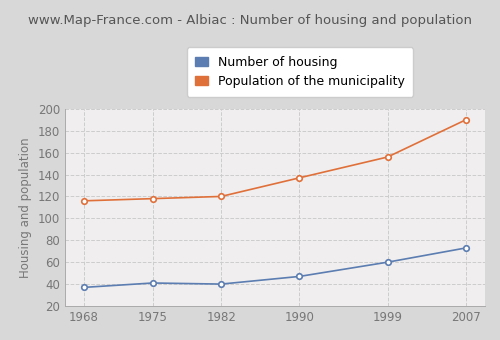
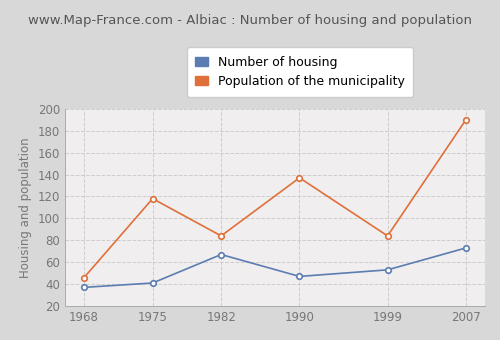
Population of the municipality/1968: 116 -> 46
Number of housing/1982: 40 -> 67
Population of the municipality/1982: 120 -> 84
Number of housing/1999: 60 -> 53
Population of the municipality/1999: 156 -> 84
